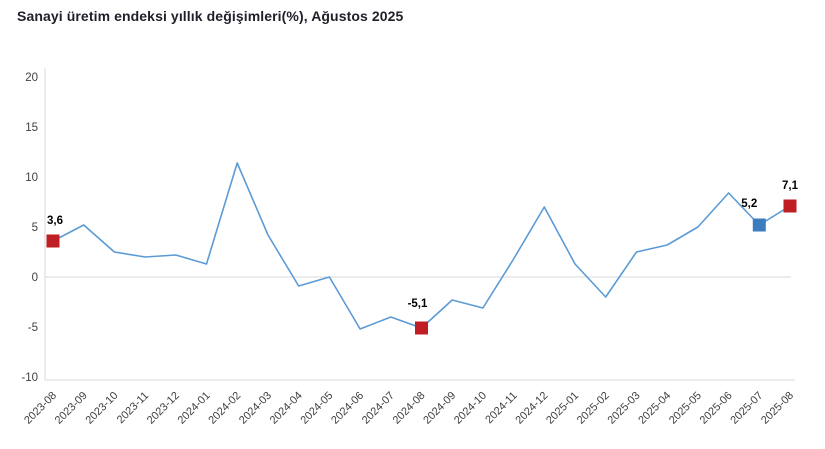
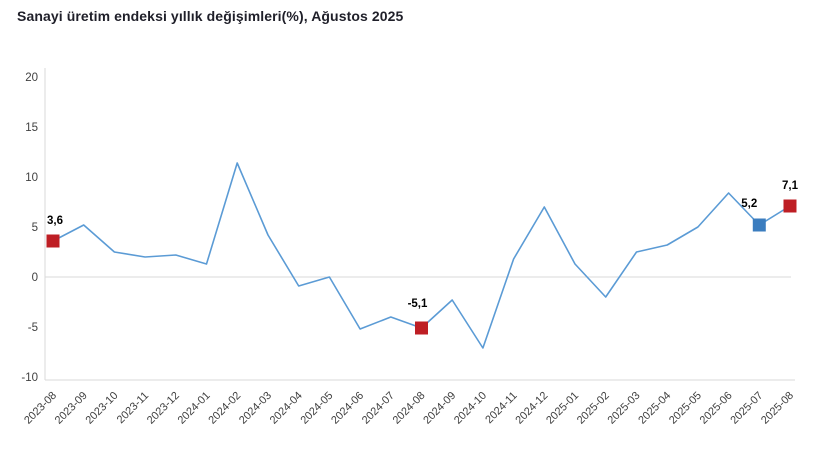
2024-10: -3.1 -> -7.1
